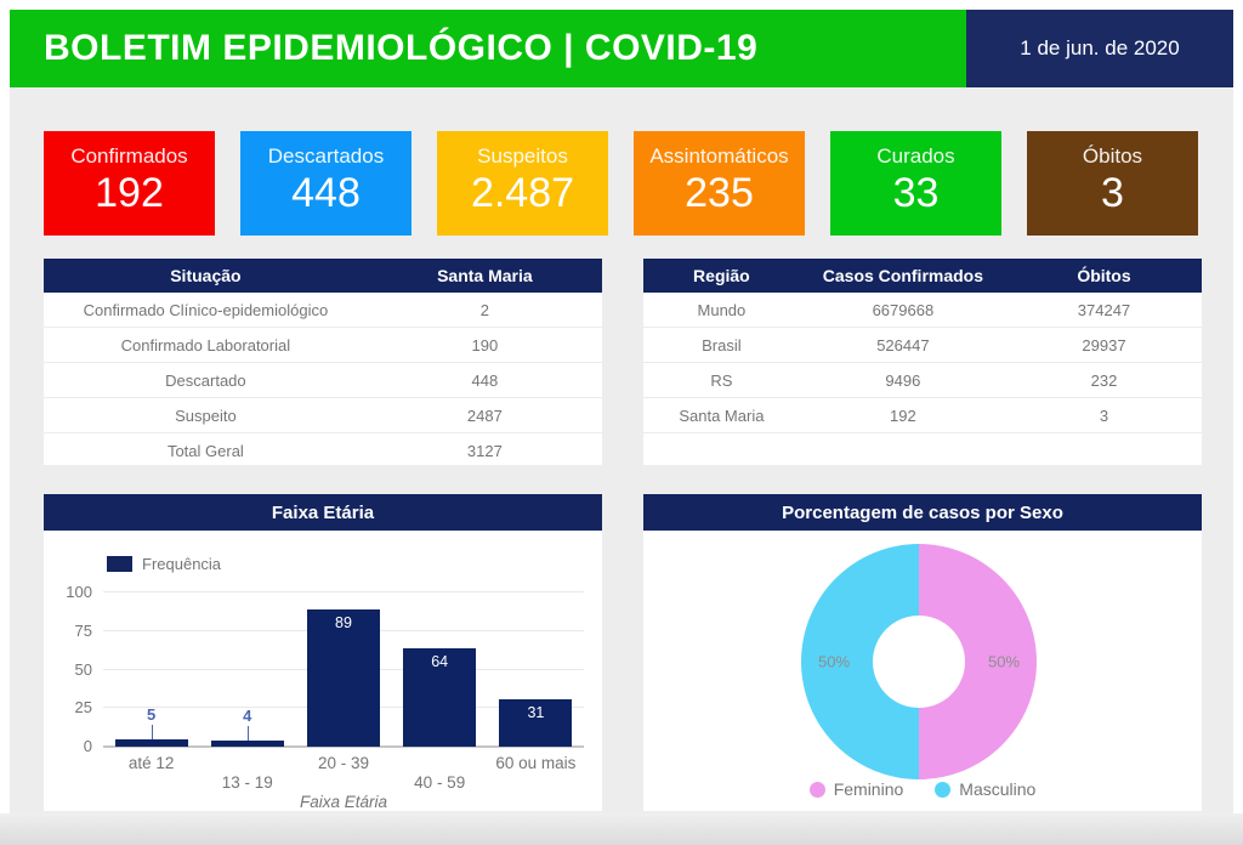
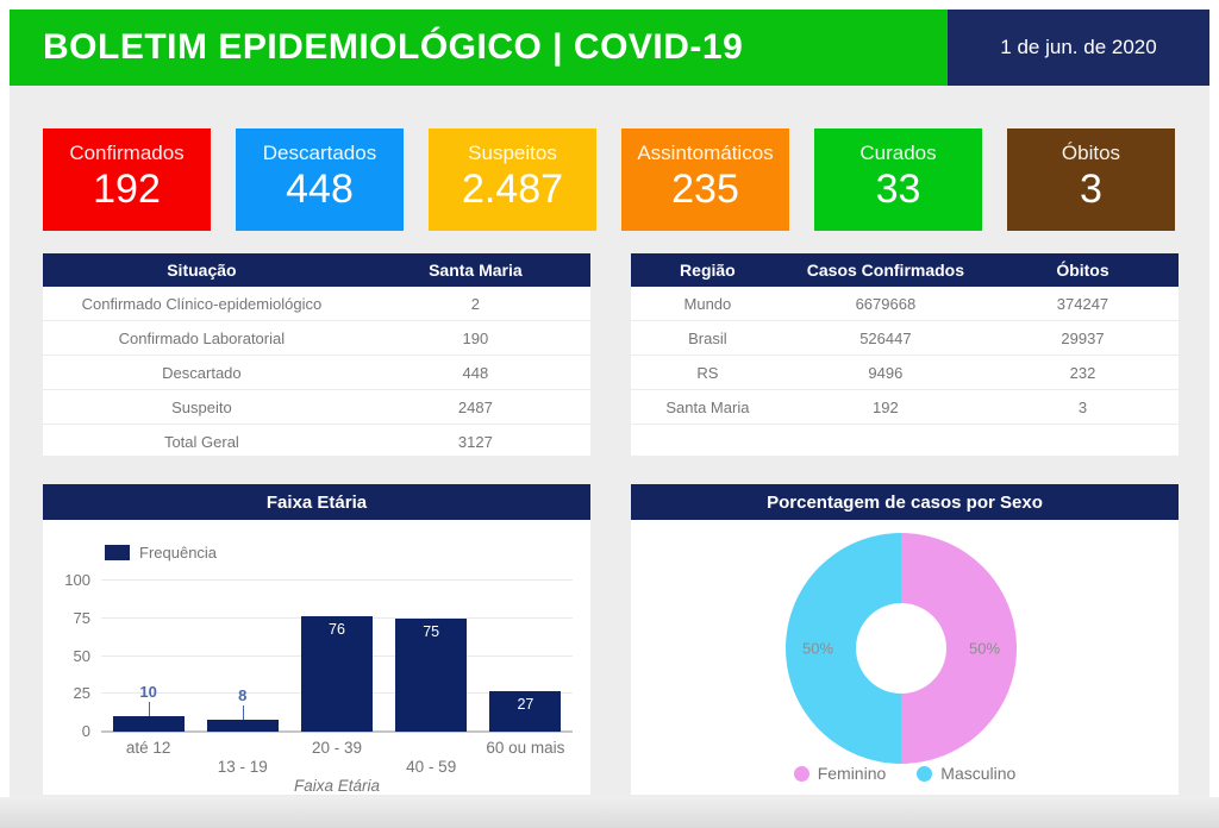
Faixa Etária/até 12: 5 -> 10
Faixa Etária/13 - 19: 4 -> 8
Faixa Etária/20 - 39: 89 -> 76
Faixa Etária/40 - 59: 64 -> 75
Faixa Etária/60 ou mais: 31 -> 27
